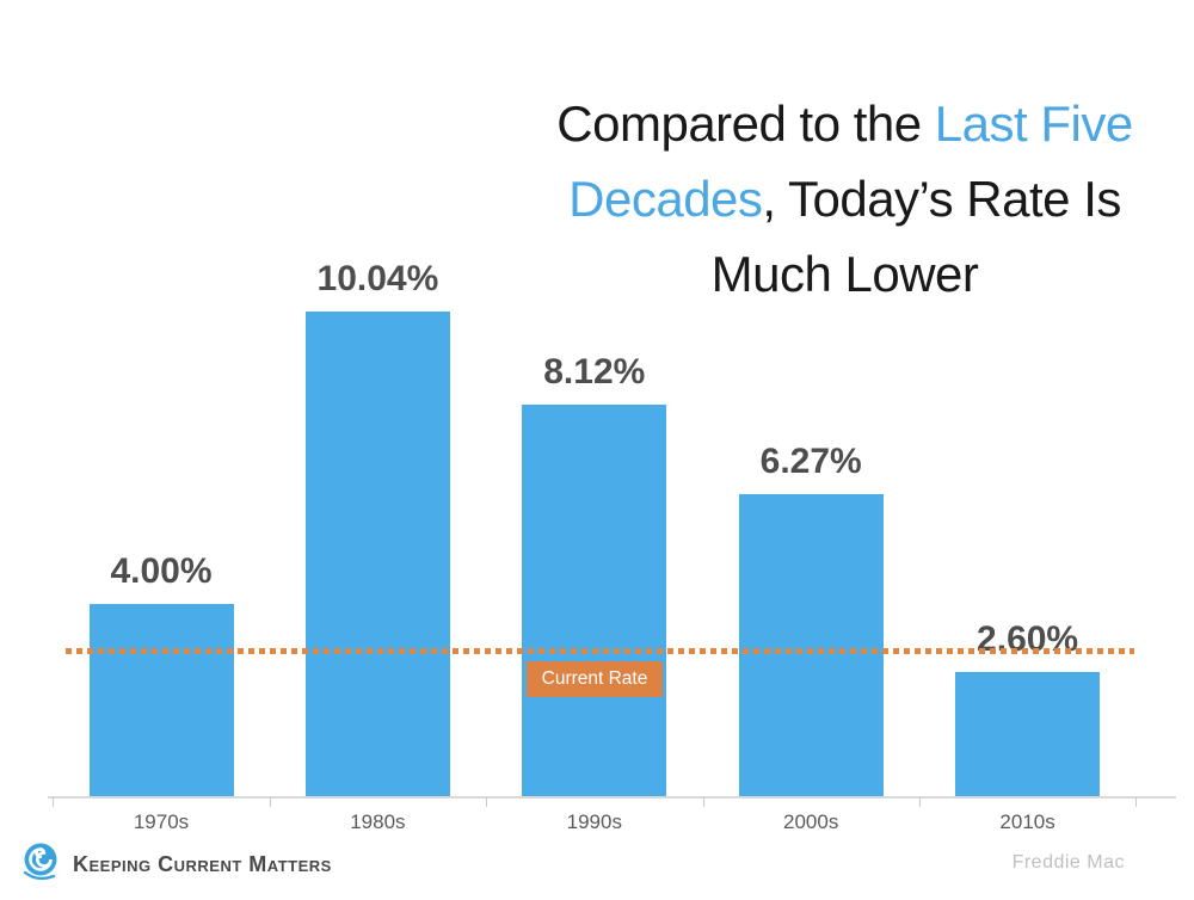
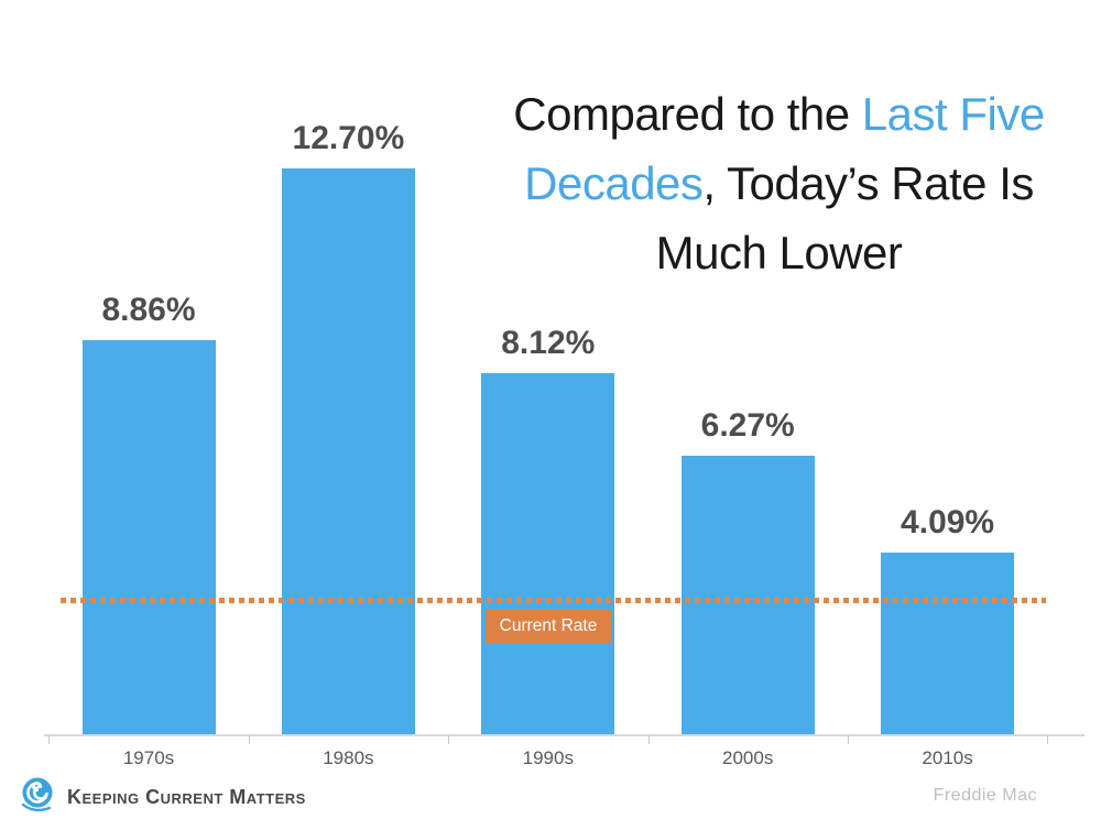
1970s: 4.00% -> 8.86%
1980s: 10.04% -> 12.70%
2010s: 2.60% -> 4.09%
